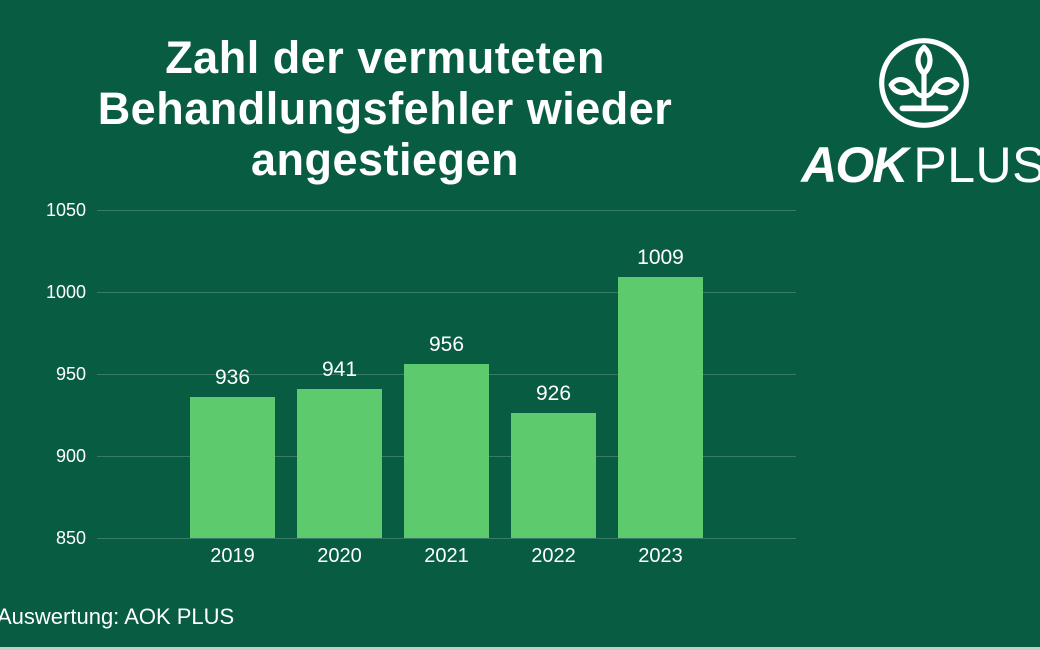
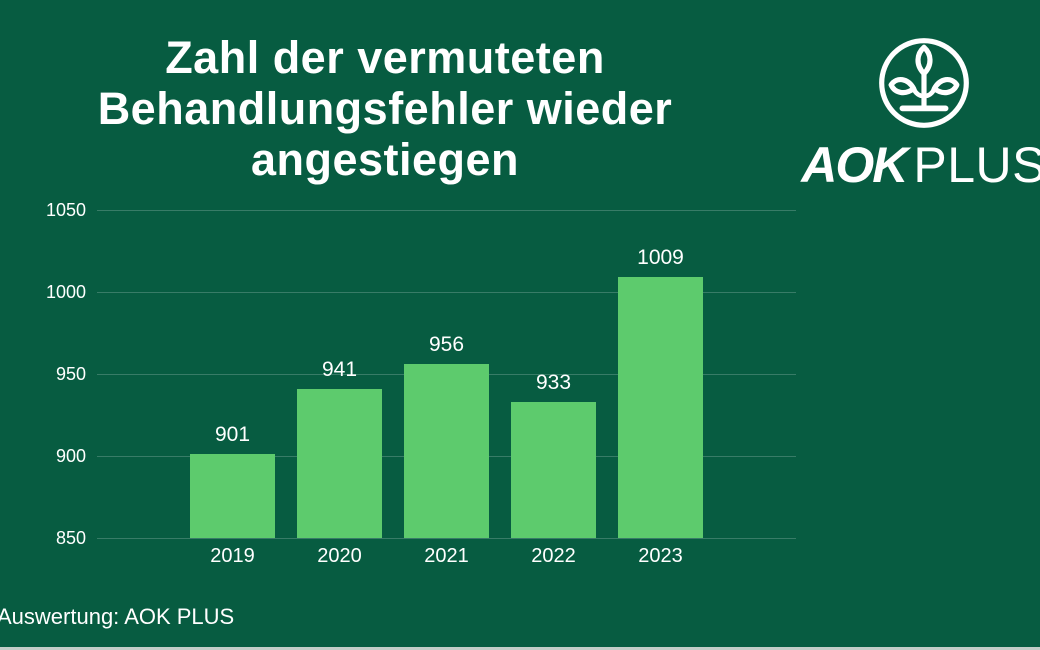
2019: 936 -> 901
2022: 926 -> 933
